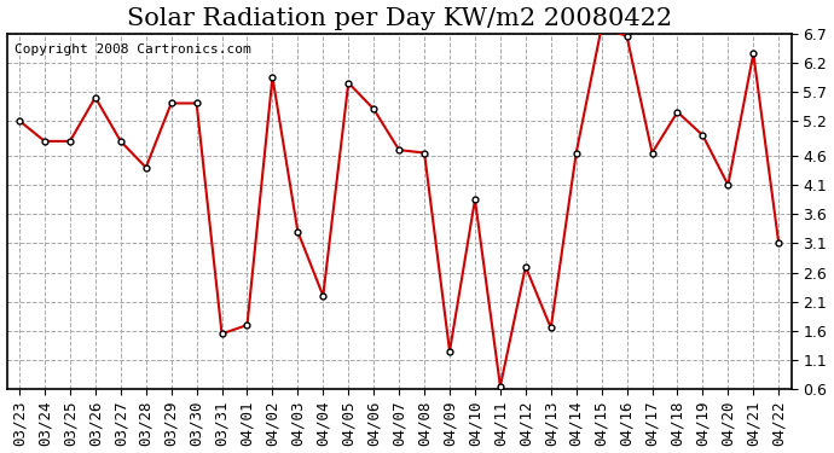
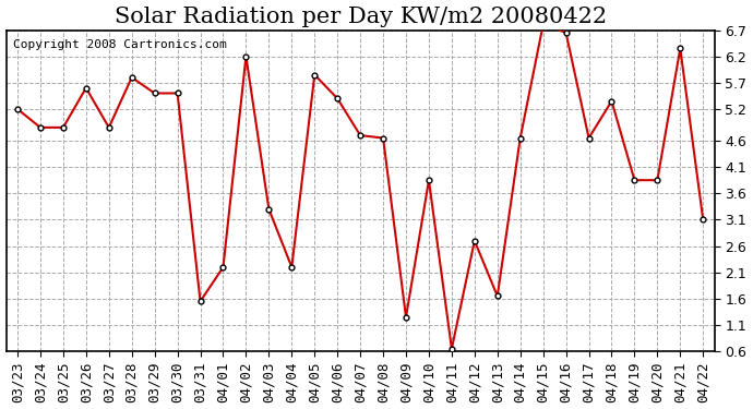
03/28: 4.40 -> 5.80
04/01: 1.70 -> 2.20
04/02: 5.95 -> 6.20
04/19: 4.95 -> 3.85
04/20: 4.10 -> 3.85
